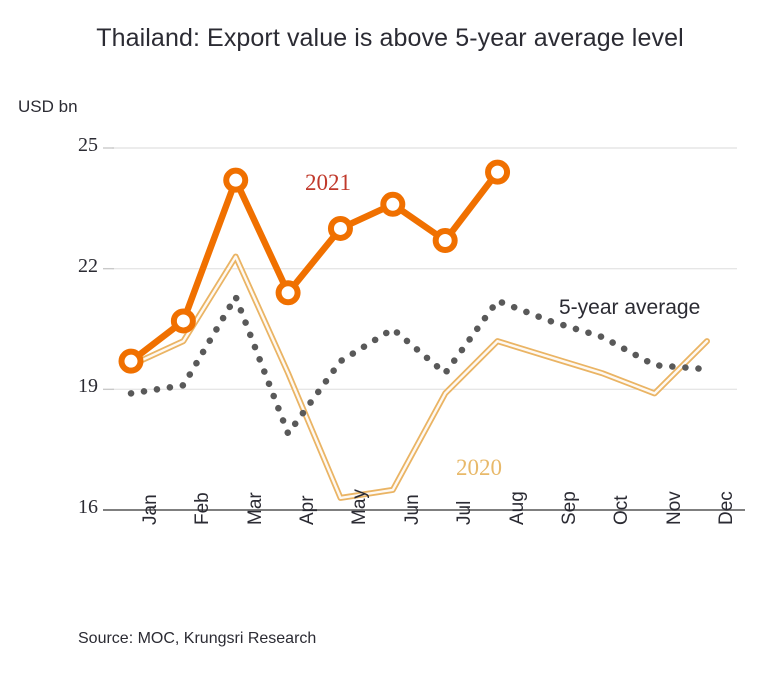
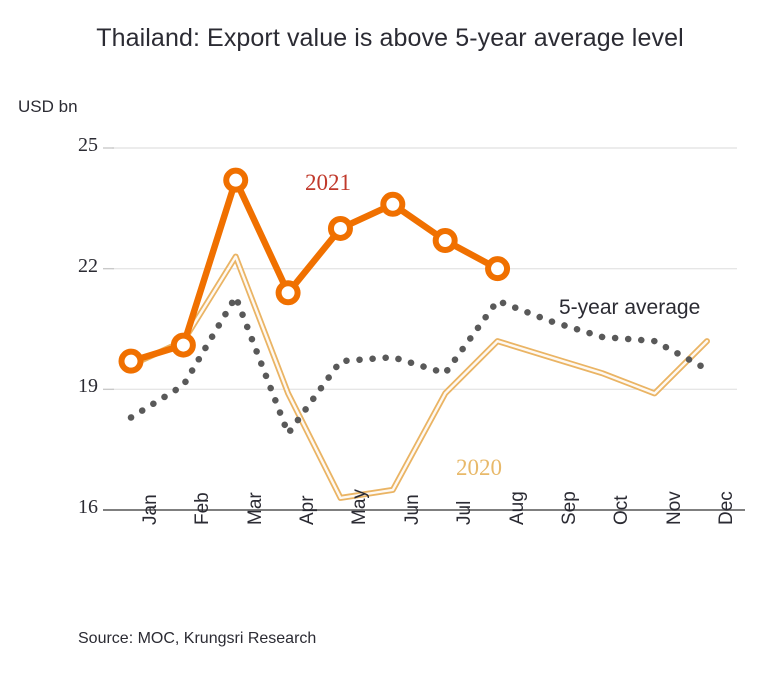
5-year average/Jan: 18.9 -> 18.3
2021/Feb: 20.7 -> 20.1
2020/Apr: 19.4 -> 18.9
5-year average/Jun: 20.5 -> 19.8
2021/Aug: 24.4 -> 22.0
5-year average/Nov: 19.6 -> 20.2
